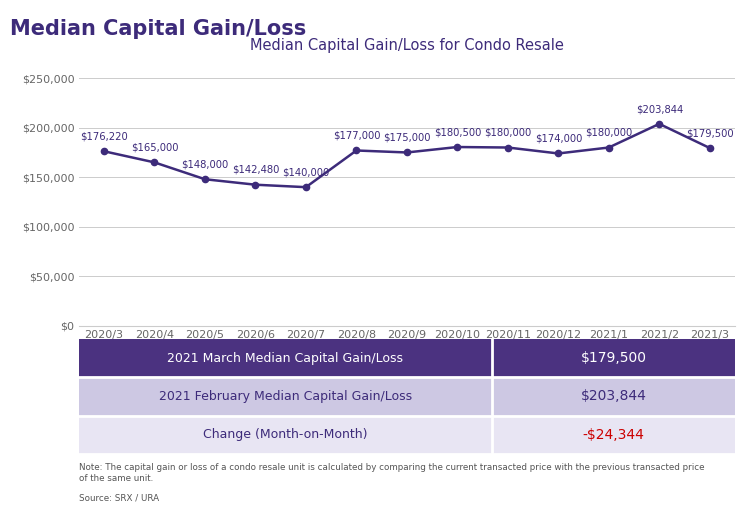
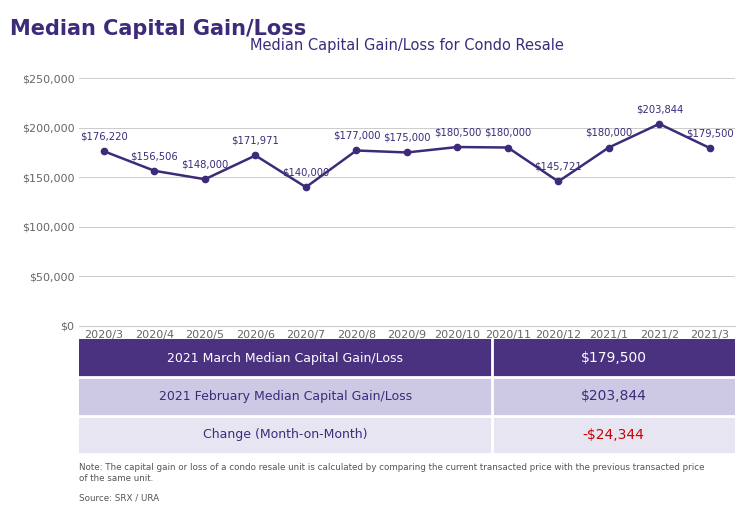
2020/4: $165,000 -> $156,506
2020/6: $142,480 -> $171,971
2020/12: $174,000 -> $145,721
